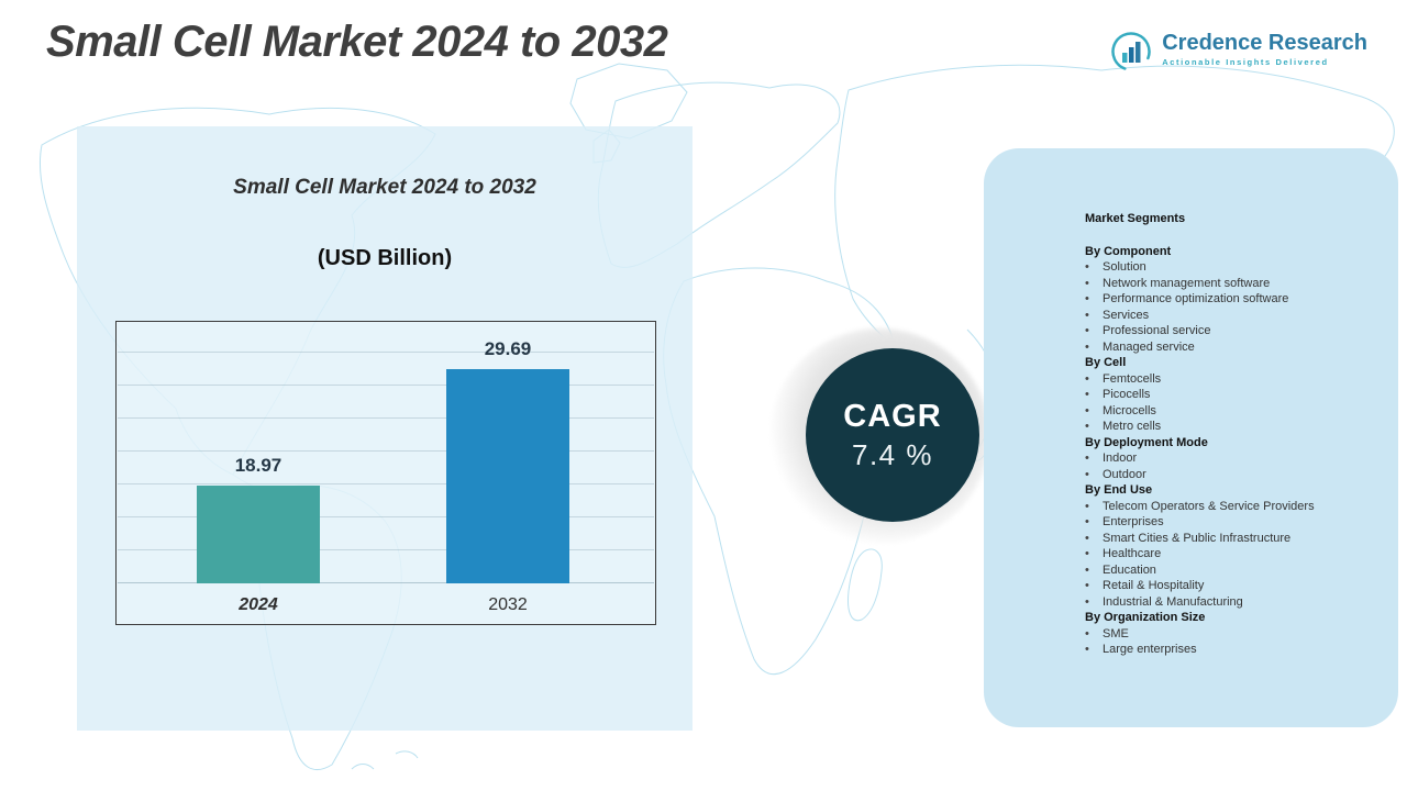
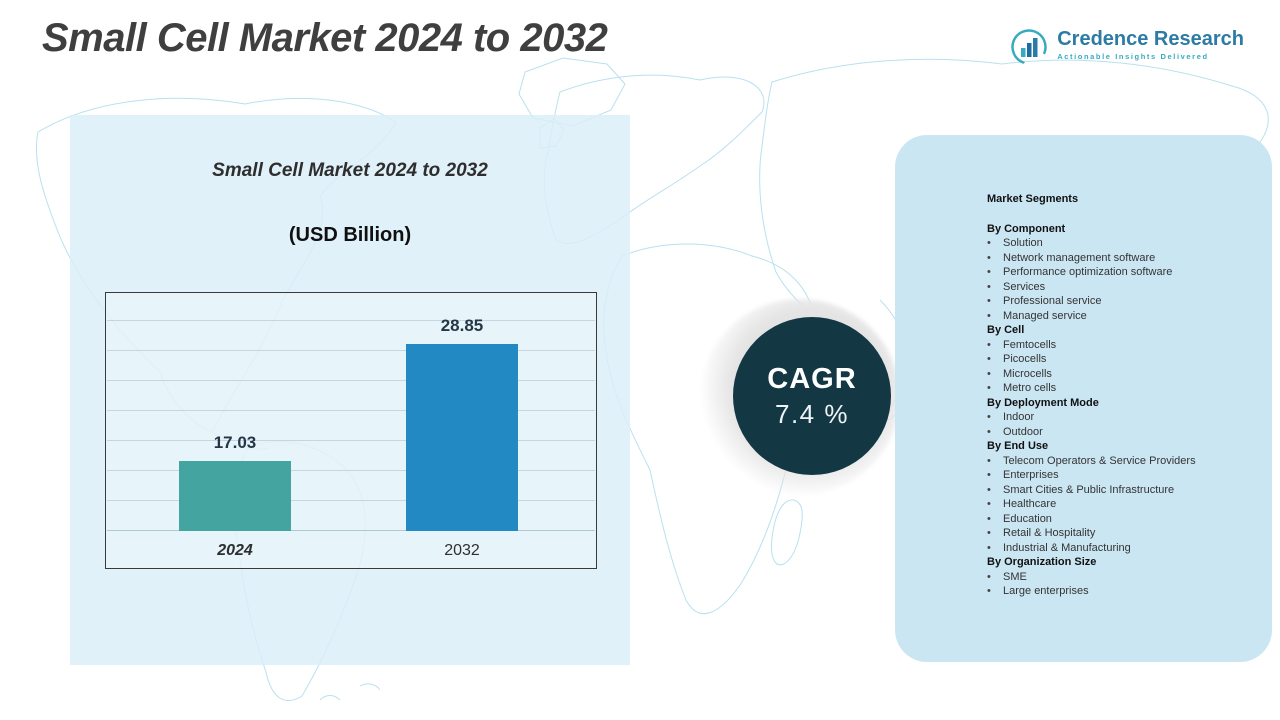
2024: 18.97 -> 17.03
2032: 29.69 -> 28.85
